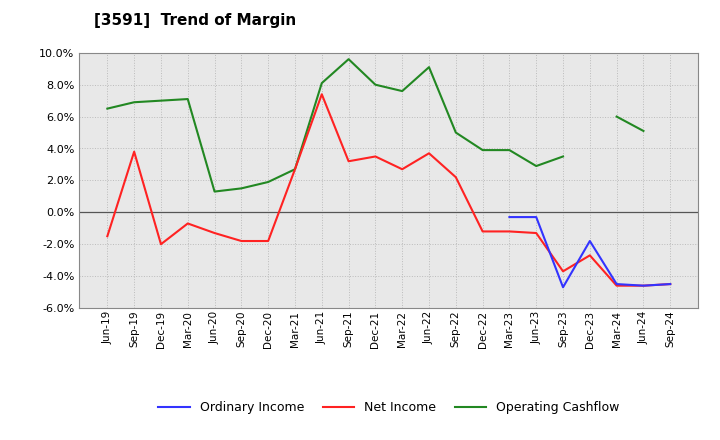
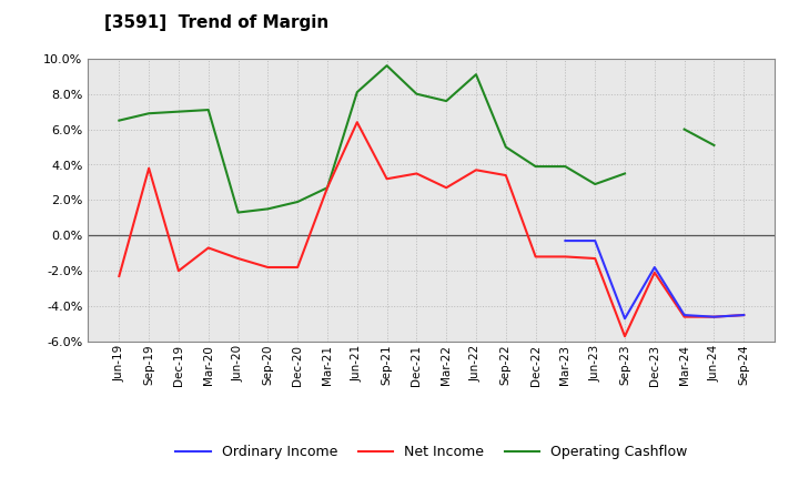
Net Income/Jun-19: -1.5% -> -2.3%
Net Income/Jun-21: 7.4% -> 6.4%
Net Income/Sep-22: 2.2% -> 3.4%
Net Income/Sep-23: -3.7% -> -5.7%
Net Income/Dec-23: -2.7% -> -2.1%
